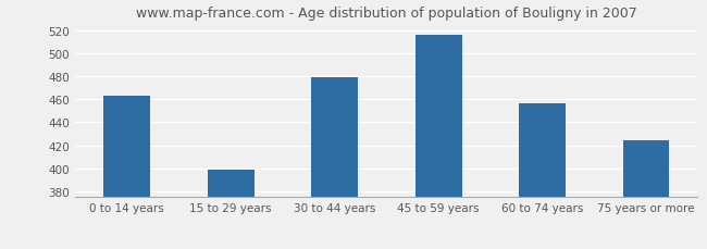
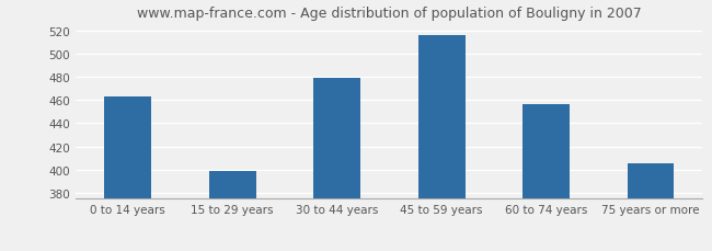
75 years or more: 424 -> 405
